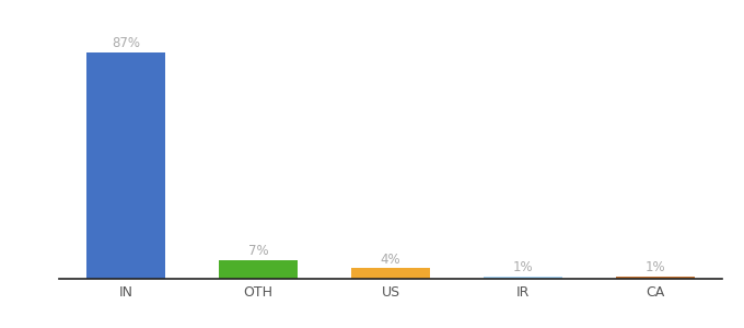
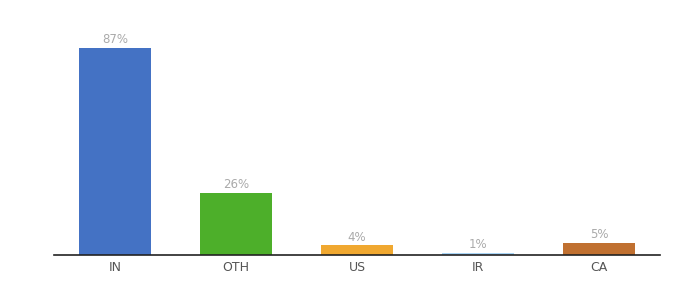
OTH: 7% -> 26%
CA: 1% -> 5%
